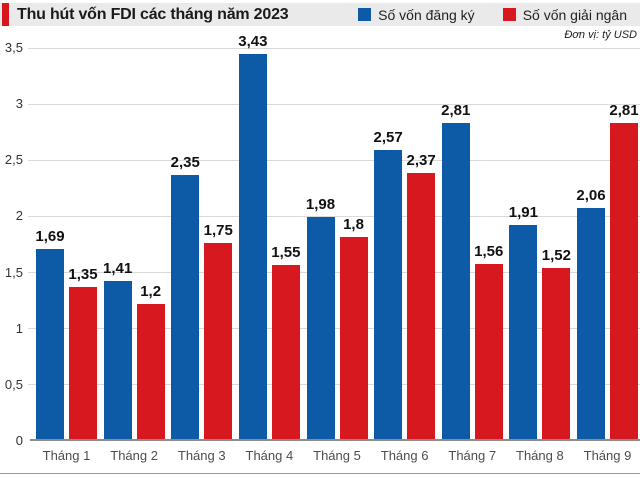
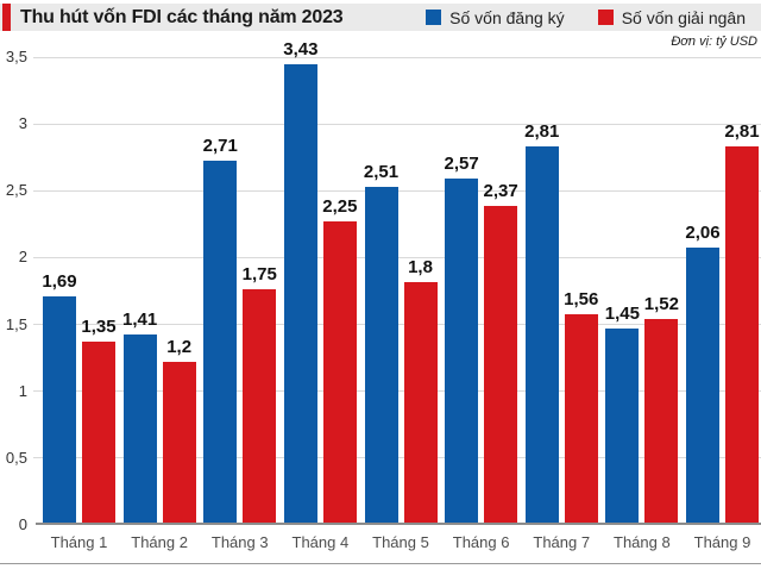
Số vốn đăng ký/Tháng 3: 2,35 -> 2,71
Số vốn giải ngân/Tháng 4: 1,55 -> 2,25
Số vốn đăng ký/Tháng 5: 1,98 -> 2,51
Số vốn đăng ký/Tháng 8: 1,91 -> 1,45
